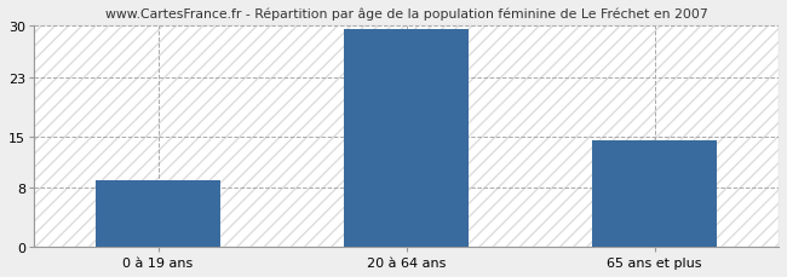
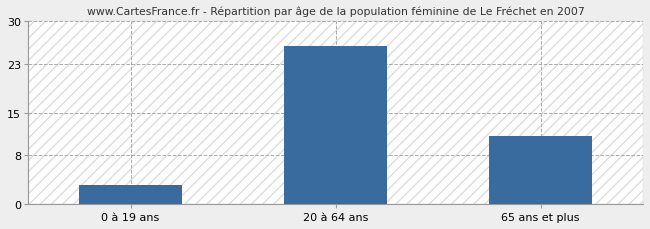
0 à 19 ans: 9.0 -> 3.0
20 à 64 ans: 29.5 -> 26.0
65 ans et plus: 14.5 -> 11.2
